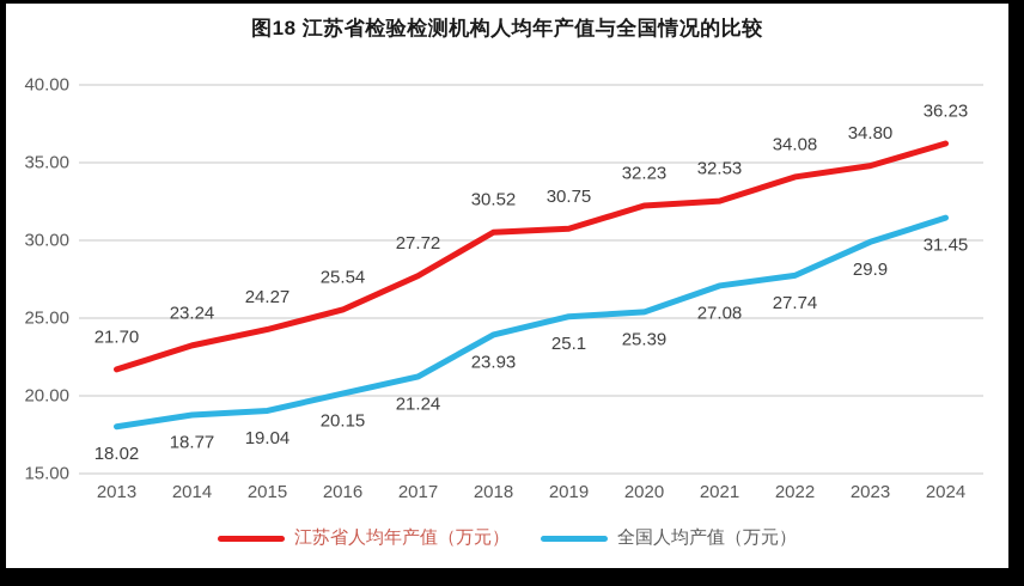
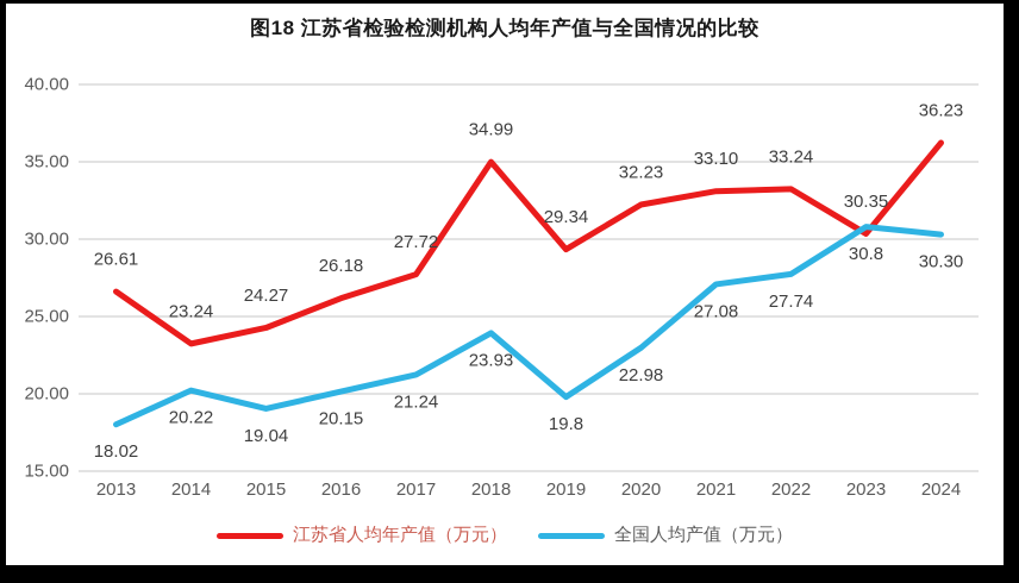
江苏省人均年产值（万元）/2013: 21.70 -> 26.61
全国人均产值（万元）/2014: 18.77 -> 20.22
江苏省人均年产值（万元）/2016: 25.54 -> 26.18
江苏省人均年产值（万元）/2018: 30.52 -> 34.99
江苏省人均年产值（万元）/2019: 30.75 -> 29.34
全国人均产值（万元）/2019: 25.1 -> 19.8
全国人均产值（万元）/2020: 25.39 -> 22.98
江苏省人均年产值（万元）/2021: 32.53 -> 33.10
江苏省人均年产值（万元）/2022: 34.08 -> 33.24
江苏省人均年产值（万元）/2023: 34.80 -> 30.35
全国人均产值（万元）/2023: 29.9 -> 30.8
全国人均产值（万元）/2024: 31.45 -> 30.30
